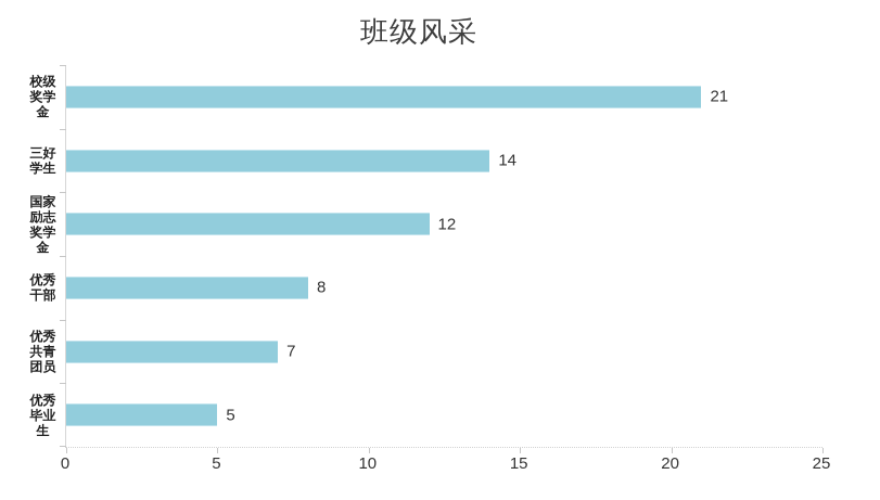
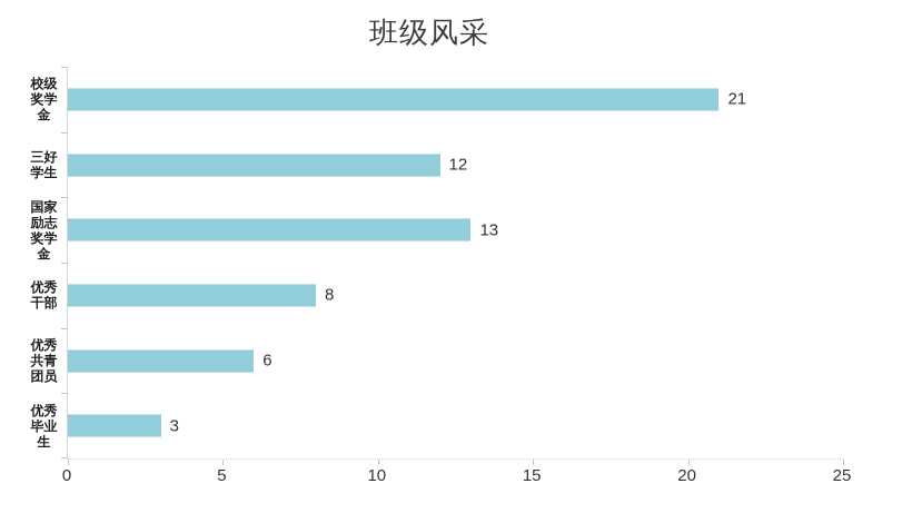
三好学生: 14 -> 12
国家励志奖学金: 12 -> 13
优秀共青团员: 7 -> 6
优秀毕业生: 5 -> 3
